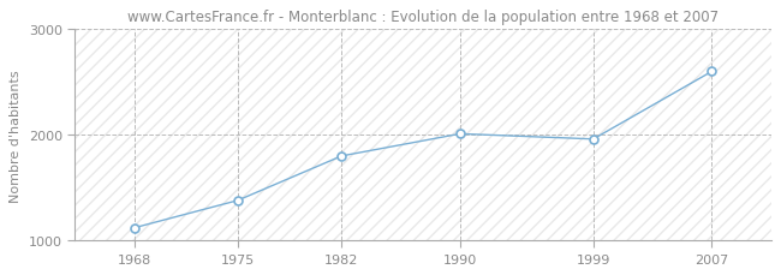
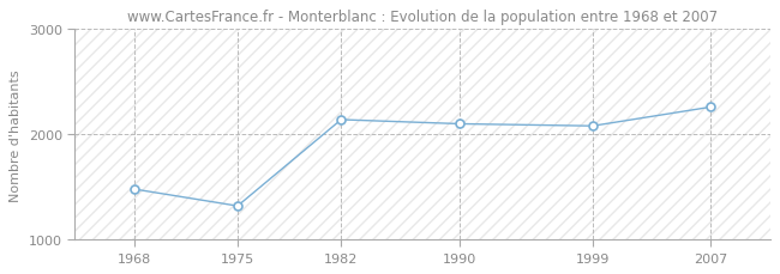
1968: 1120 -> 1480
1975: 1380 -> 1320
1982: 1800 -> 2140
1990: 2010 -> 2100
1999: 1960 -> 2080
2007: 2600 -> 2260
